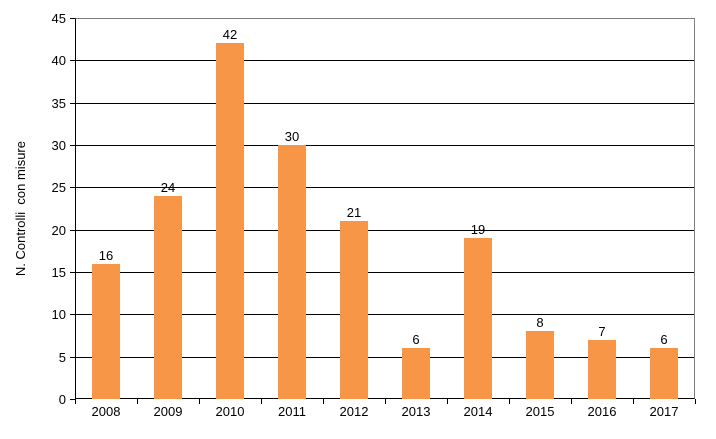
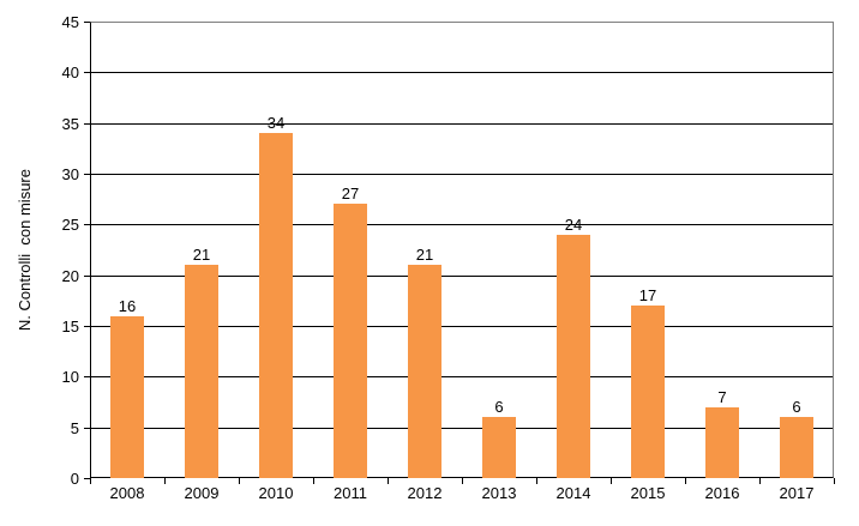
2009: 24 -> 21
2010: 42 -> 34
2011: 30 -> 27
2014: 19 -> 24
2015: 8 -> 17
